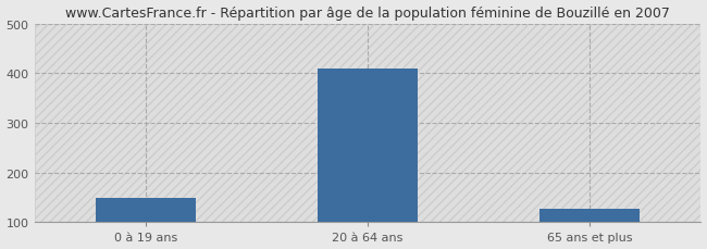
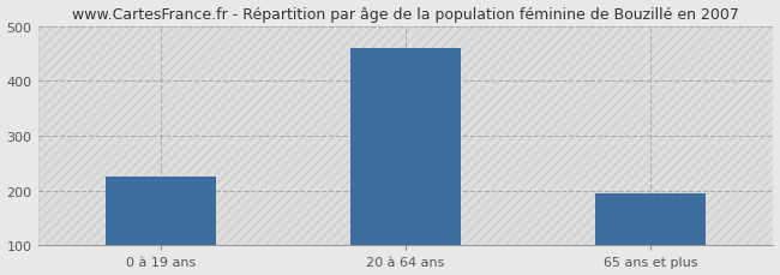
0 à 19 ans: 150 -> 225
20 à 64 ans: 410 -> 460
65 ans et plus: 128 -> 195
